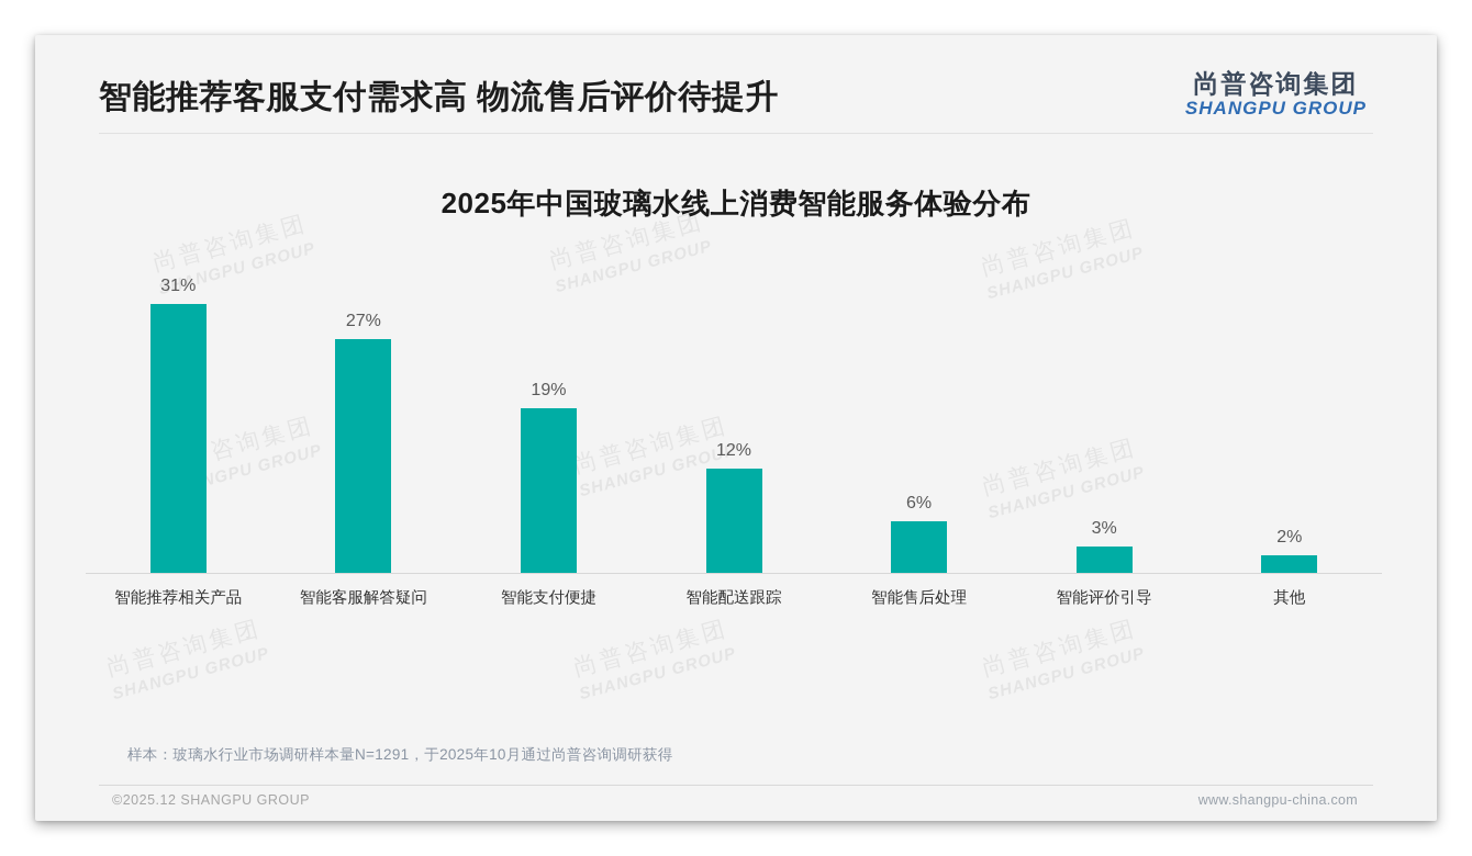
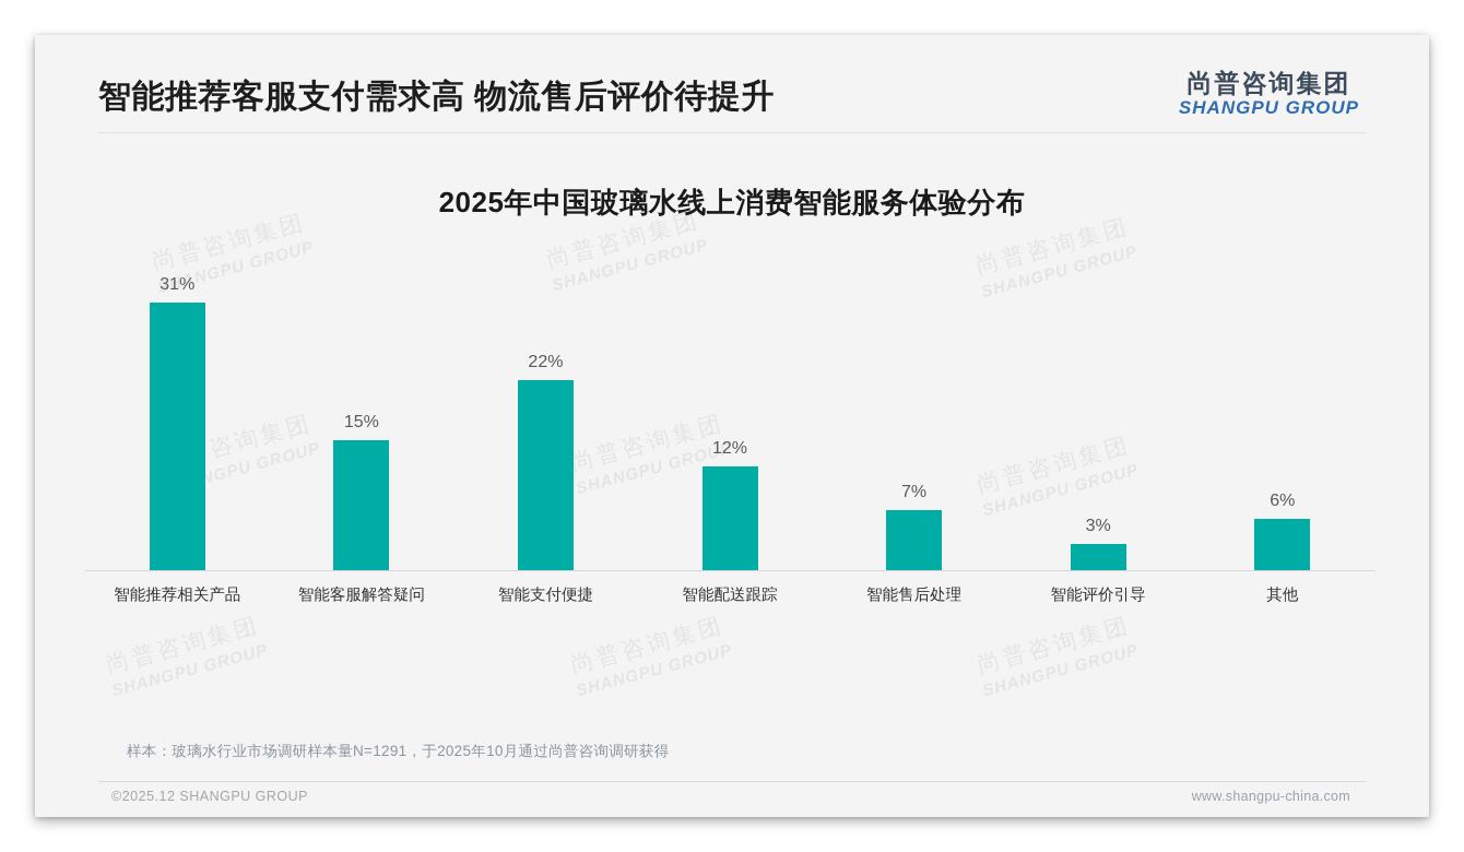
智能客服解答疑问: 27% -> 15%
智能支付便捷: 19% -> 22%
智能售后处理: 6% -> 7%
其他: 2% -> 6%
